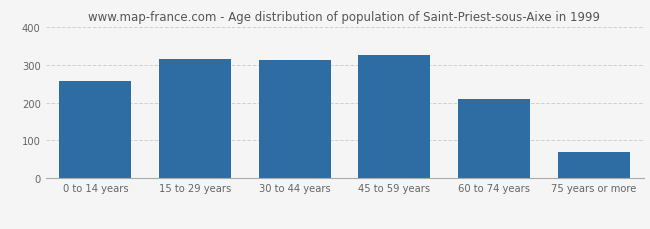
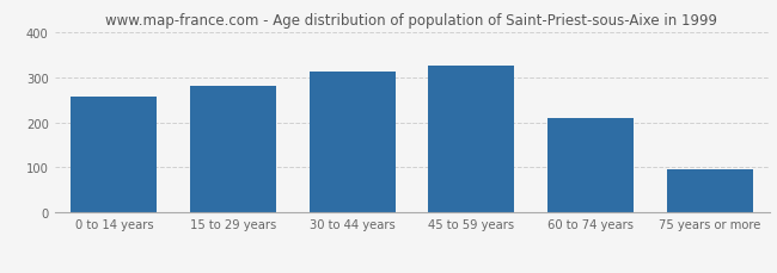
15 to 29 years: 315 -> 281
75 years or more: 70 -> 97
